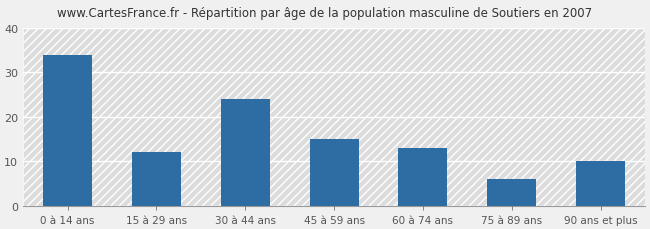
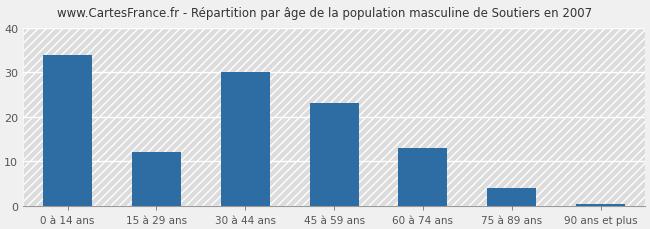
30 à 44 ans: 24.0 -> 30.0
45 à 59 ans: 15.0 -> 23.0
75 à 89 ans: 6.0 -> 4.0
90 ans et plus: 10.0 -> 0.5
